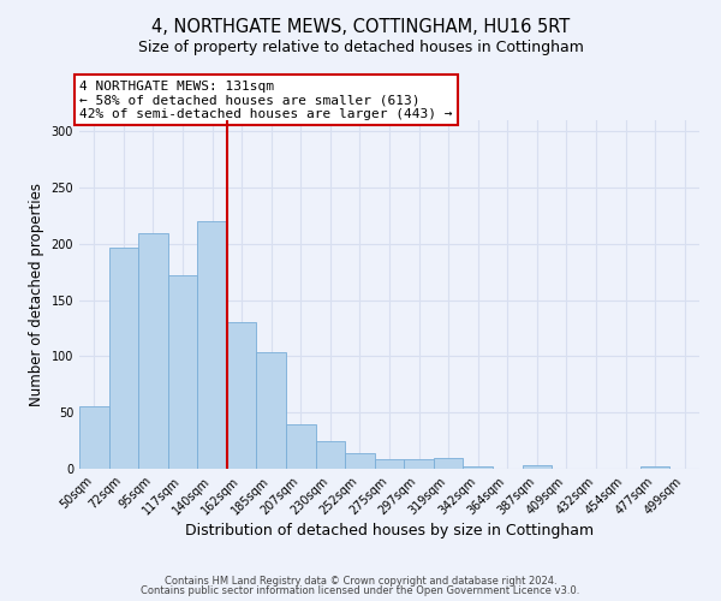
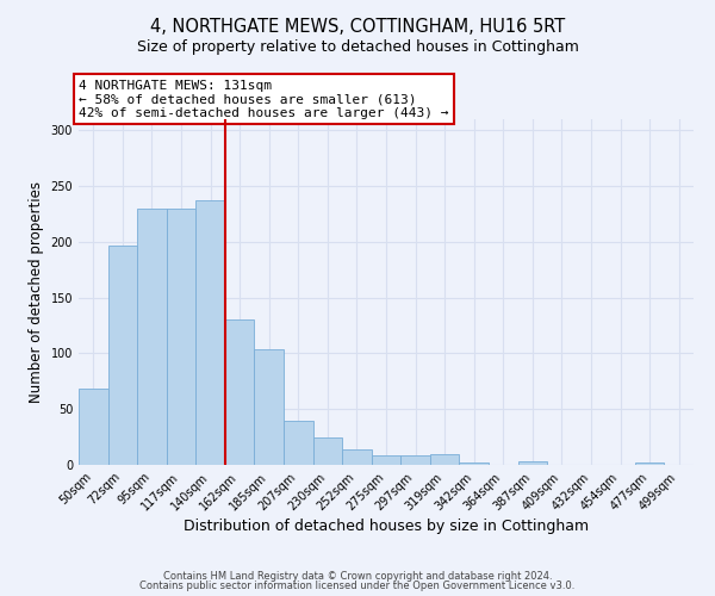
50sqm: 56 -> 68
95sqm: 210 -> 230
117sqm: 172 -> 230
140sqm: 220 -> 237
